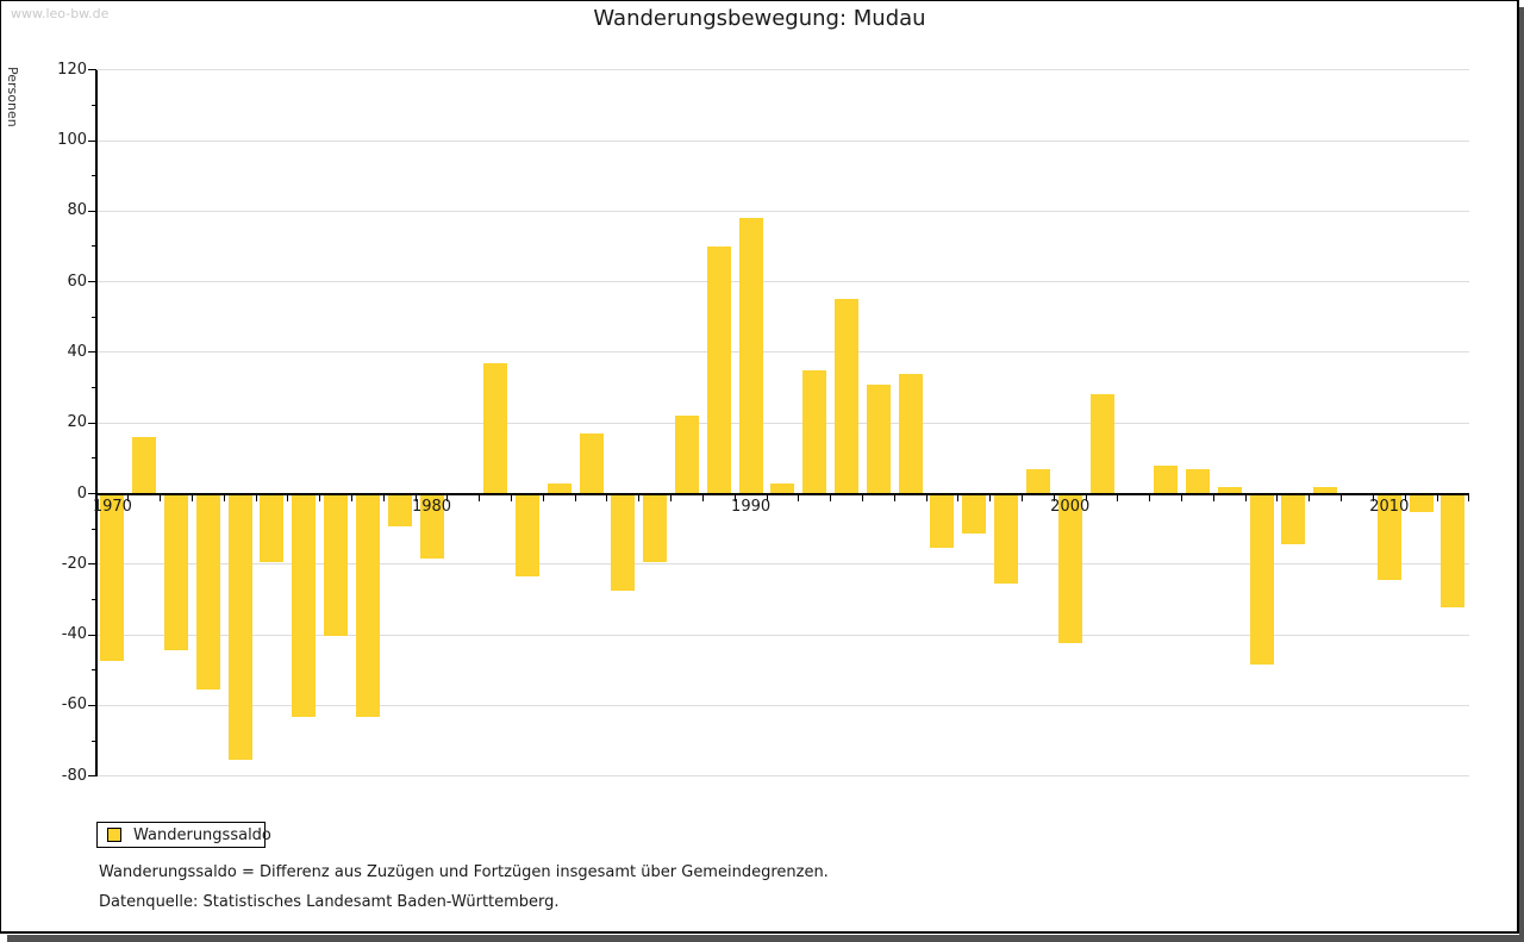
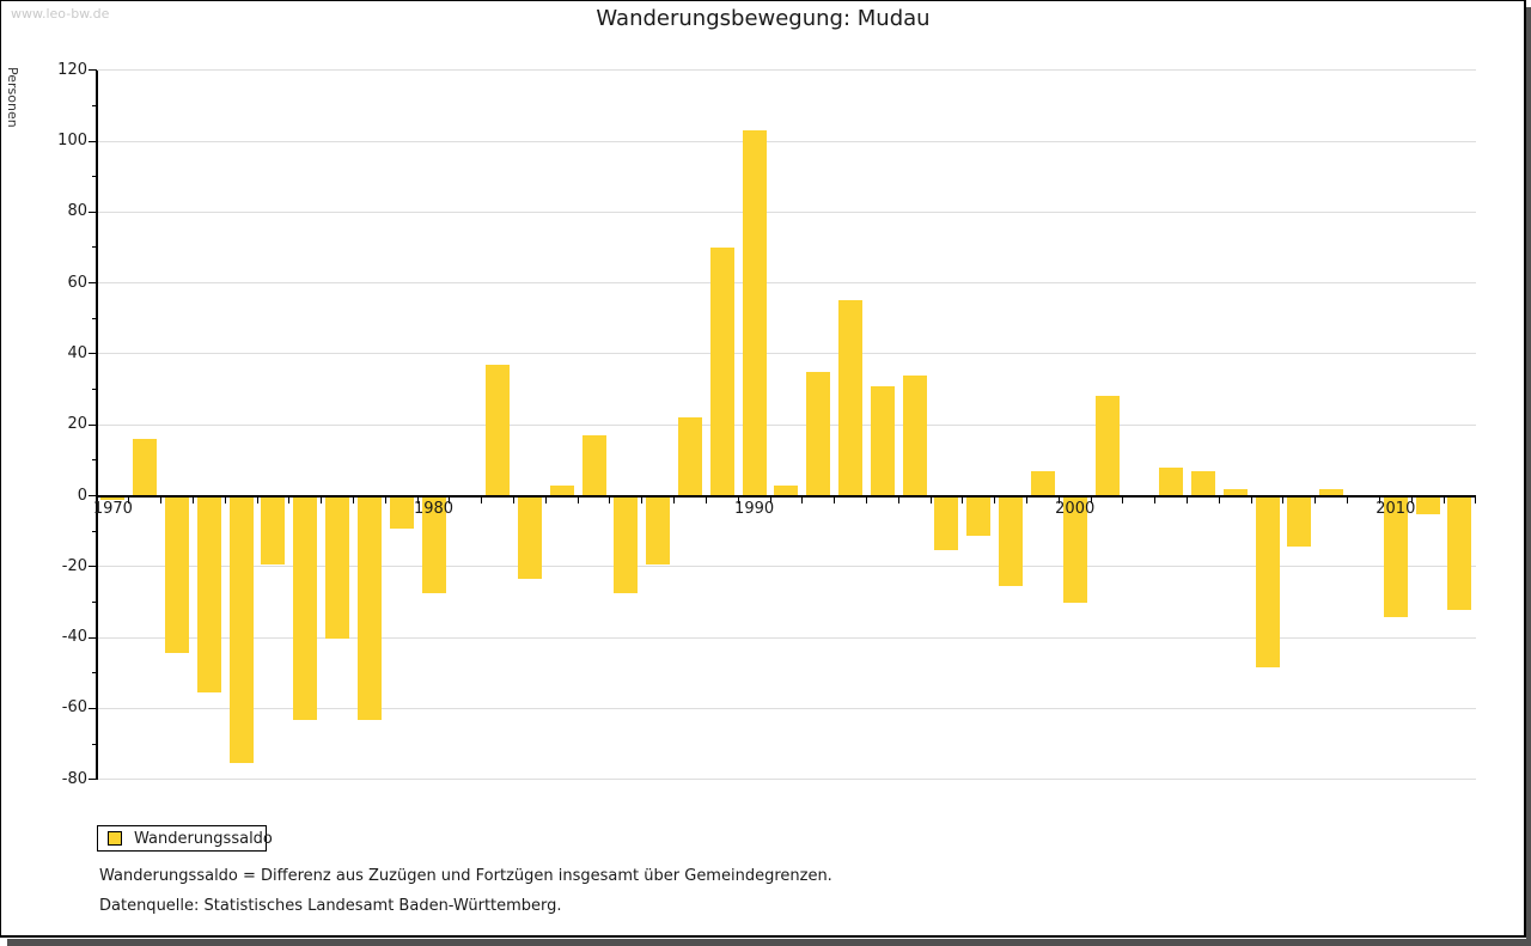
1970: -47 -> -1
1980: -18 -> -27
1990: 78 -> 103
2000: -42 -> -30
2010: -24 -> -34
